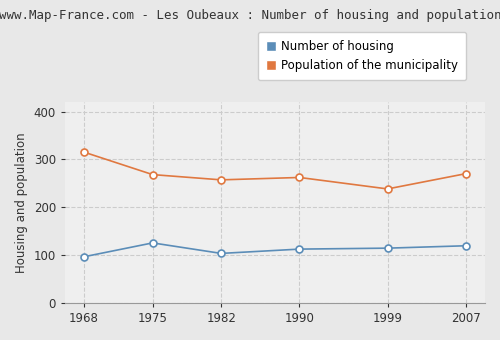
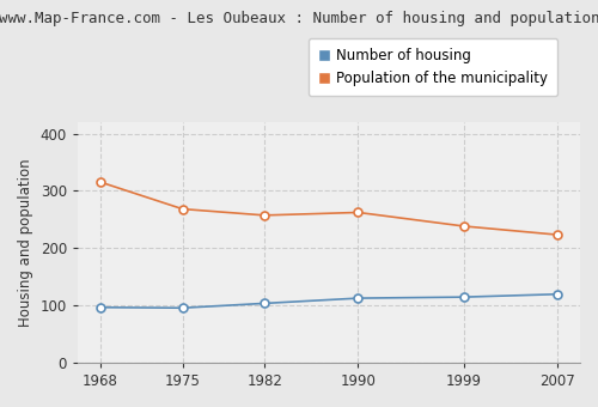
Number of housing/1975: 125 -> 95
Population of the municipality/2007: 270 -> 223
